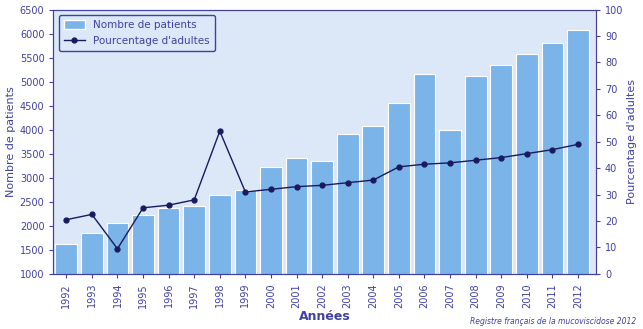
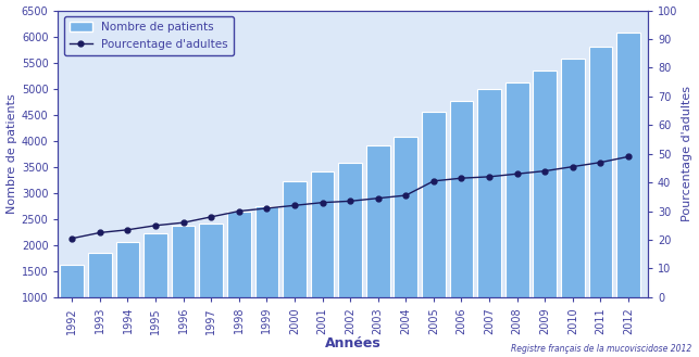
Pourcentage d'adultes/1994: 9.5 -> 23.5
Pourcentage d'adultes/1998: 54.0 -> 30.0
Nombre de patients/2002: 3350 -> 3580
Nombre de patients/2006: 5150 -> 4760
Nombre de patients/2007: 4000 -> 5000
